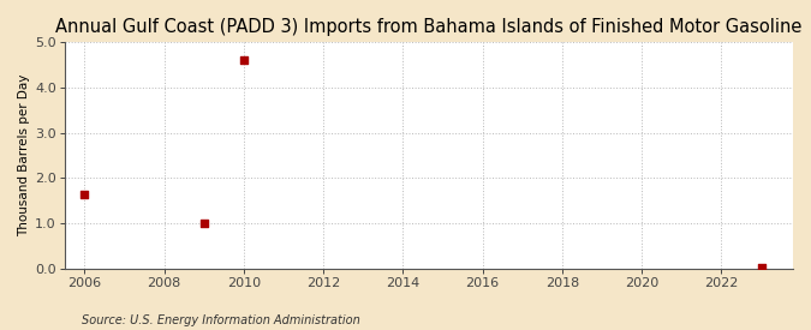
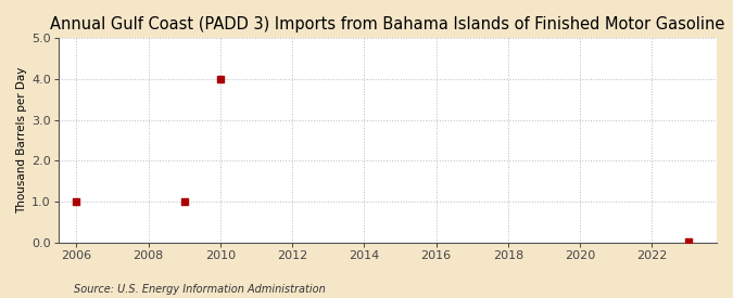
2006: 1.65 -> 1.00
2010: 4.60 -> 4.00
